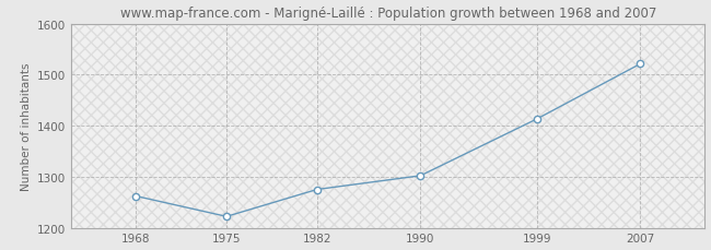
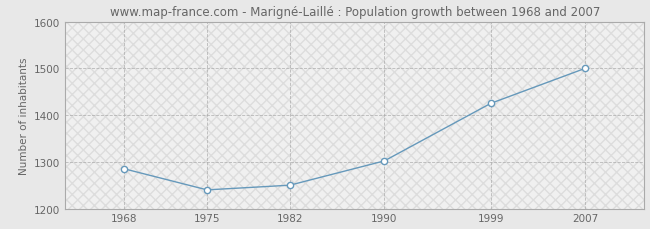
1968: 1262 -> 1285
1975: 1222 -> 1240
1982: 1275 -> 1250
1999: 1413 -> 1425
2007: 1521 -> 1500
